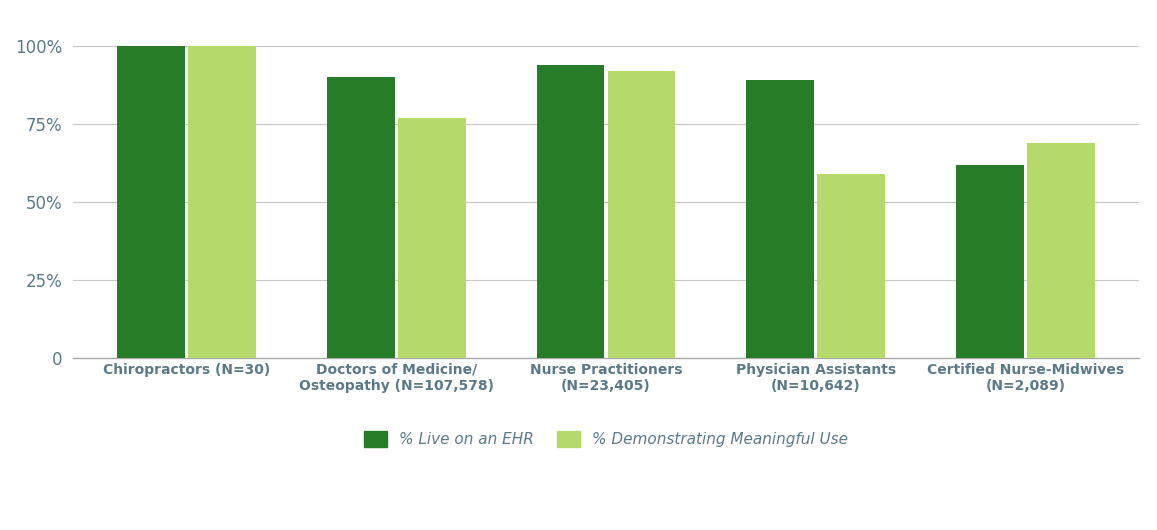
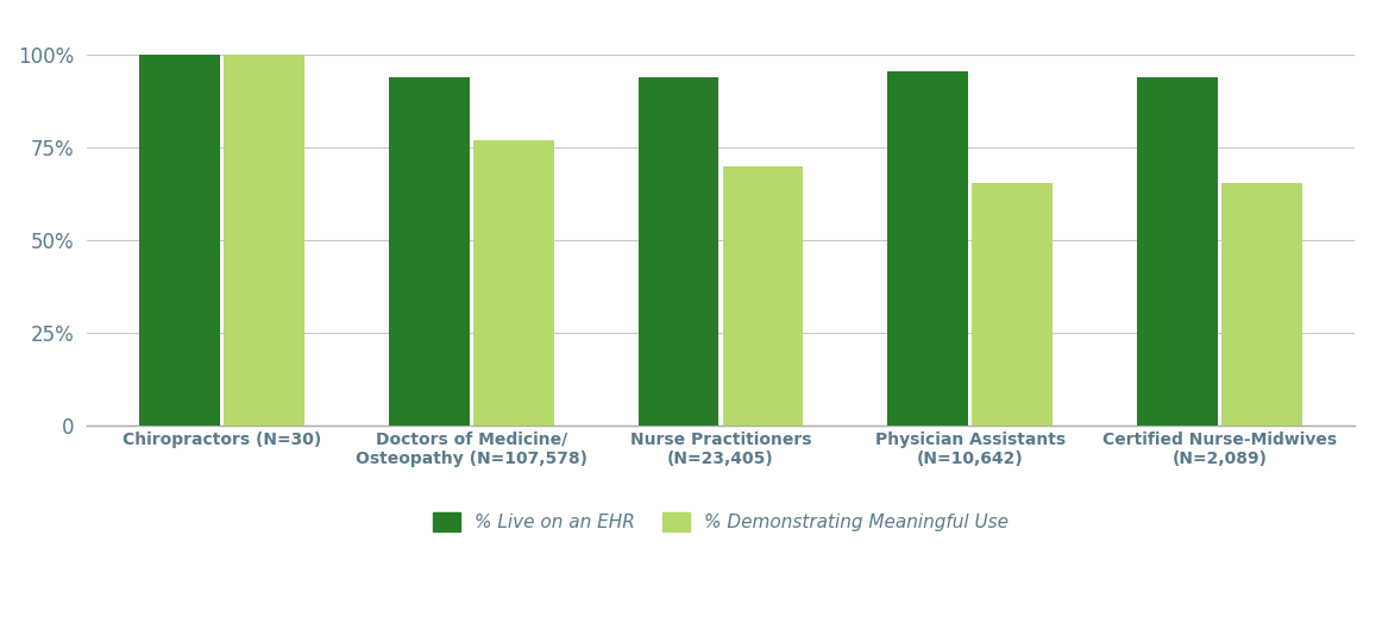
% Live on an EHR/Doctors of Medicine/ Osteopathy (N=107,578): 90.0% -> 94.0%
% Demonstrating Meaningful Use/Nurse Practitioners (N=23,405): 92.0% -> 70.0%
% Live on an EHR/Physician Assistants (N=10,642): 89.0% -> 95.5%
% Demonstrating Meaningful Use/Physician Assistants (N=10,642): 59.0% -> 65.5%
% Live on an EHR/Certified Nurse-Midwives (N=2,089): 62.0% -> 94.0%
% Demonstrating Meaningful Use/Certified Nurse-Midwives (N=2,089): 69.0% -> 65.5%
